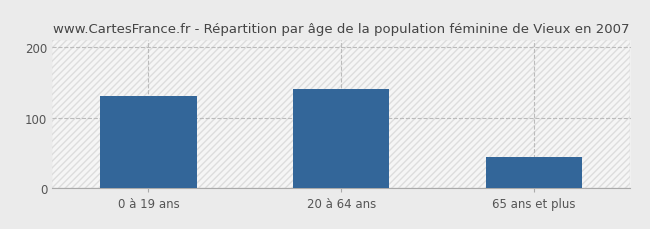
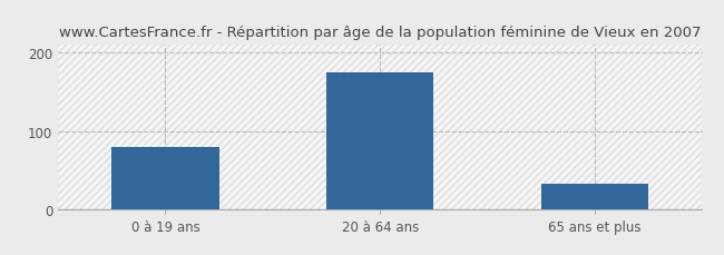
0 à 19 ans: 130 -> 80
20 à 64 ans: 140 -> 175
65 ans et plus: 44 -> 32
